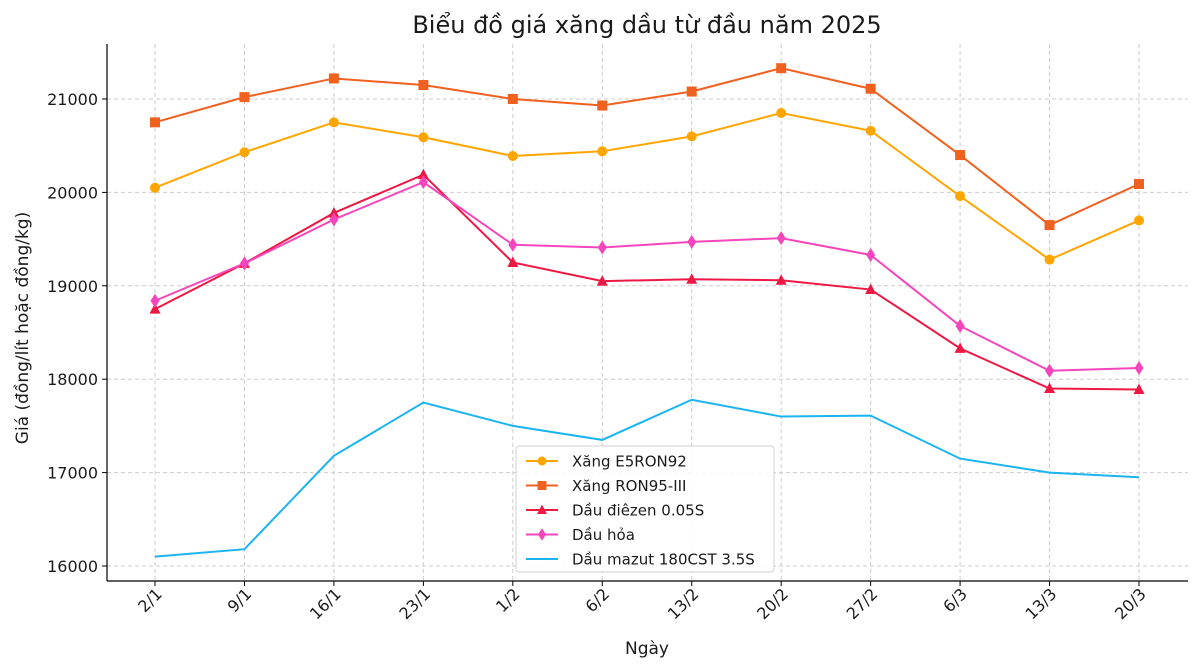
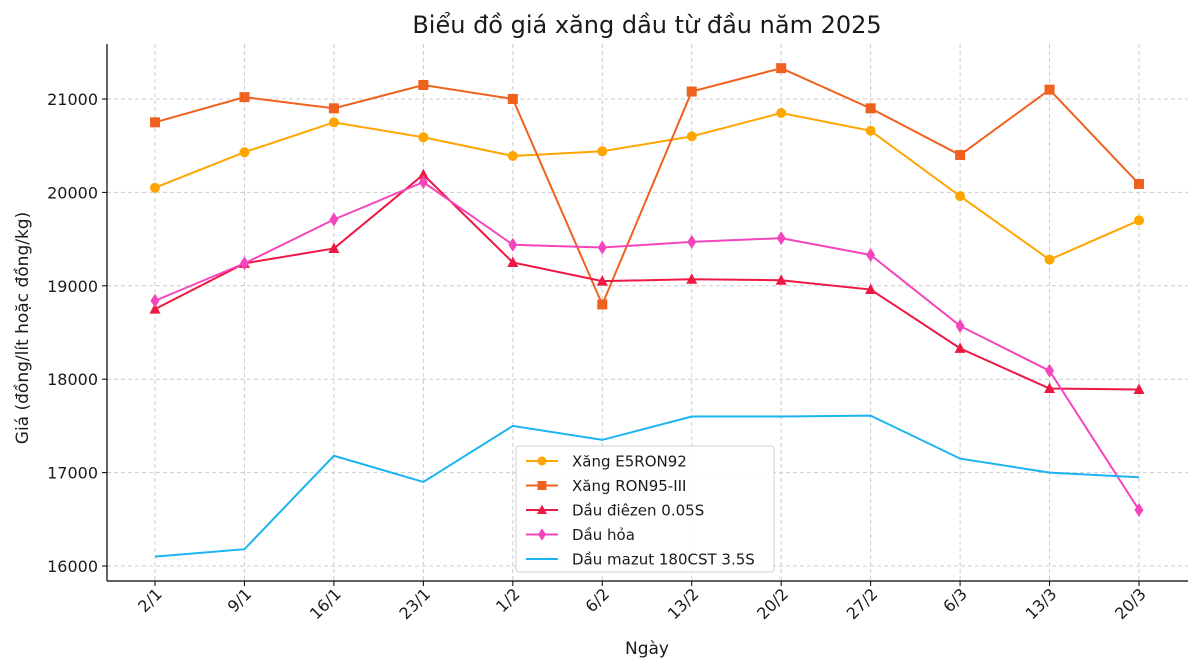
Xăng RON95-III/16/1: 21200 -> 20900
Dầu điêzen 0.05S/16/1: 19800 -> 19400
Dầu mazut 180CST 3.5S/23/1: 17800 -> 16900
Xăng RON95-III/6/2: 20900 -> 18800
Dầu mazut 180CST 3.5S/13/2: 17800 -> 17600
Xăng RON95-III/27/2: 21100 -> 20900
Xăng RON95-III/13/3: 19600 -> 21100
Dầu hỏa/20/3: 18100 -> 16600
